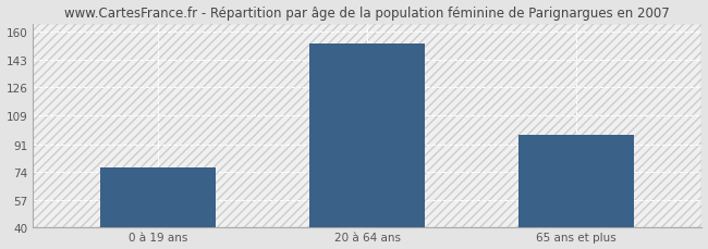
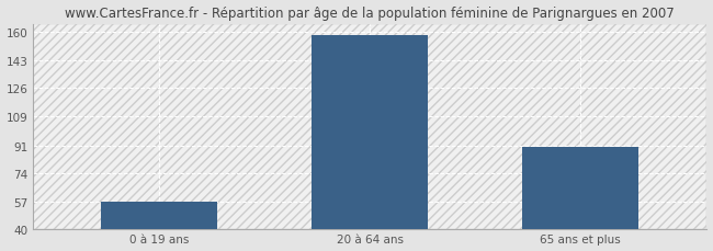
0 à 19 ans: 77 -> 57
20 à 64 ans: 153 -> 158
65 ans et plus: 97 -> 90
